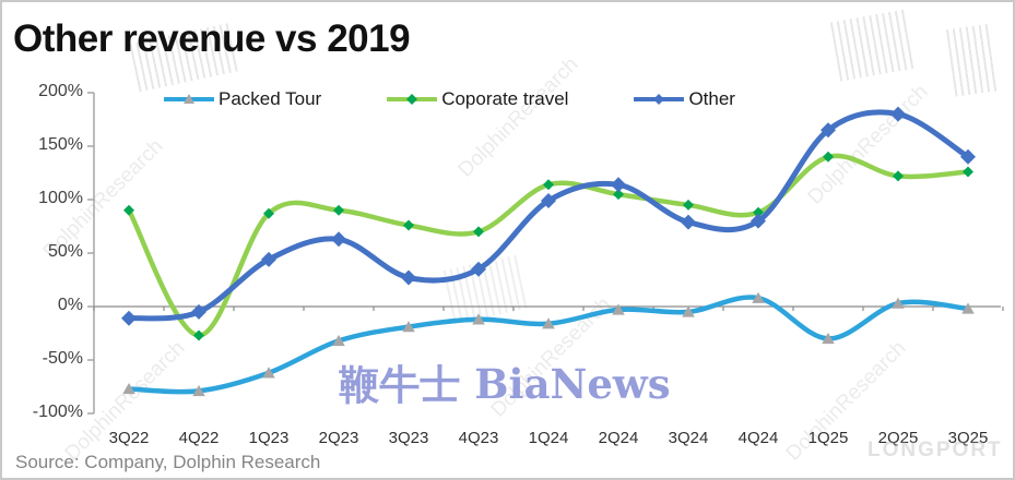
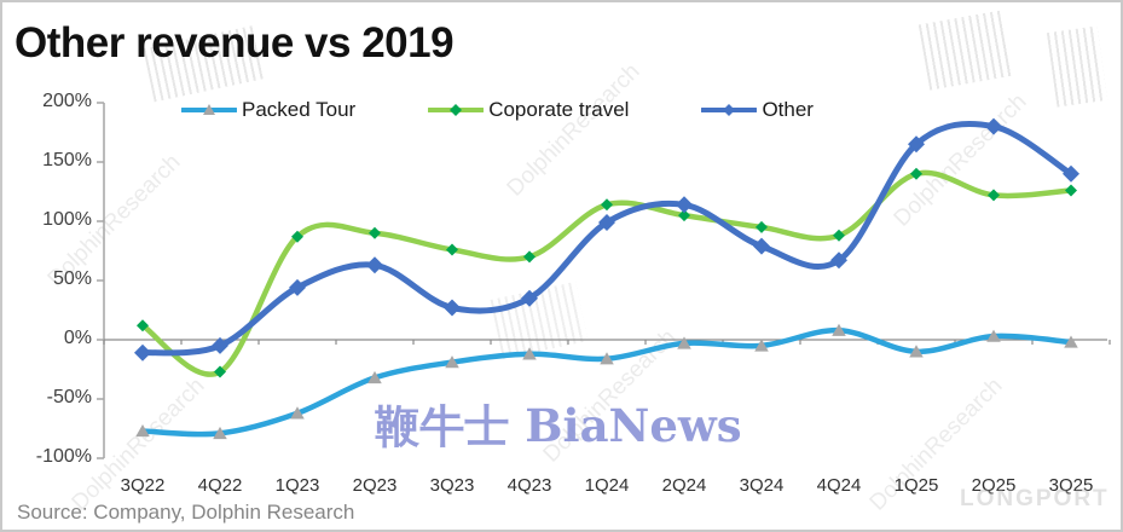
Coporate travel/3Q22: 90% -> 10%
Other/4Q24: 80% -> 70%
Packed Tour/1Q25: -30% -> -10%
